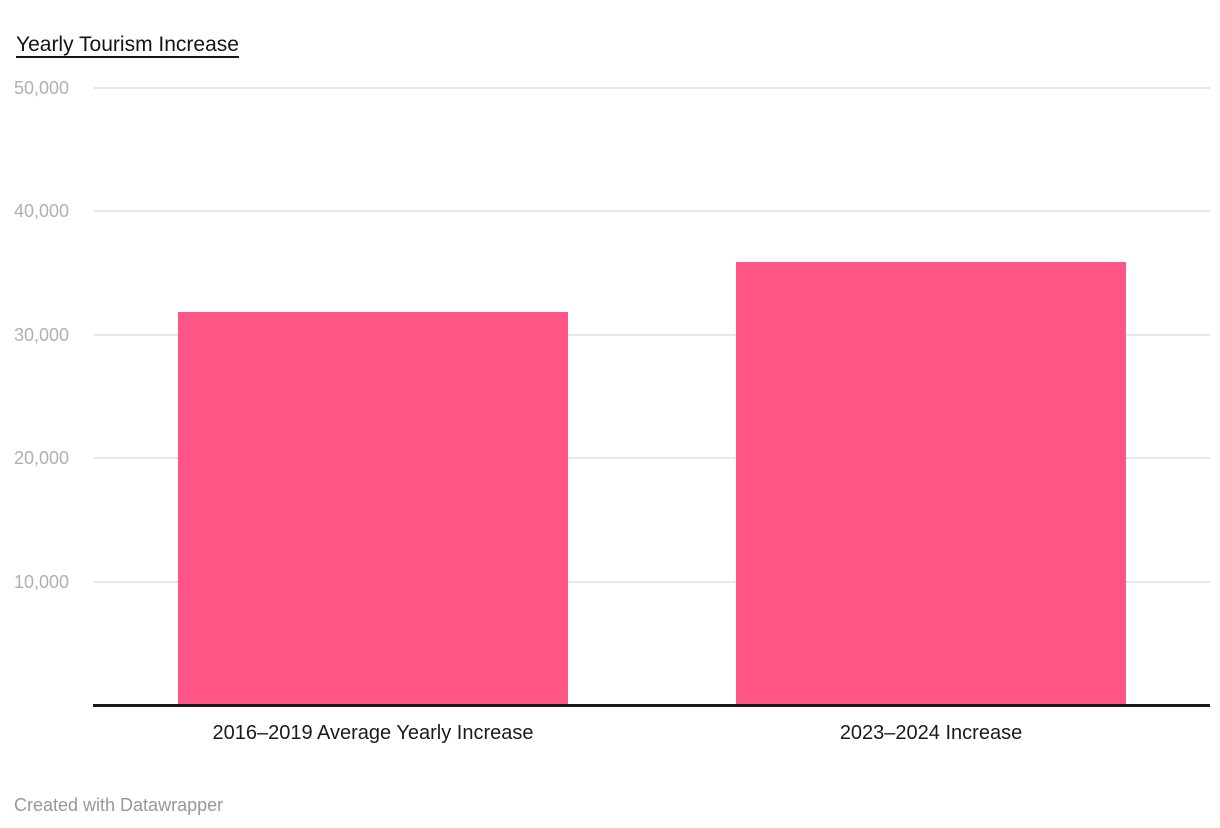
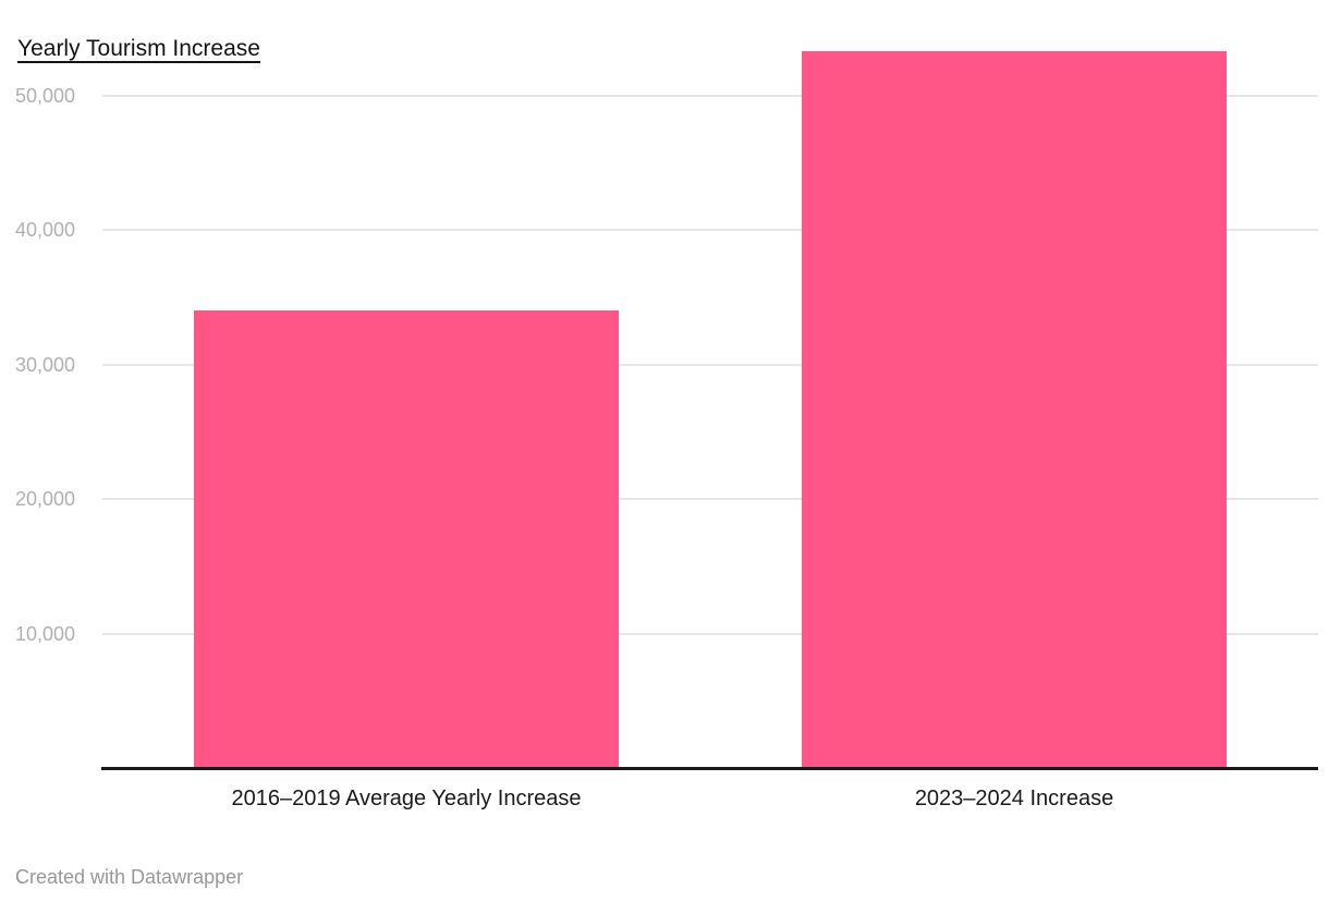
2016–2019 Average Yearly Increase: 31800 -> 34000
2023–2024 Increase: 35900 -> 53300
